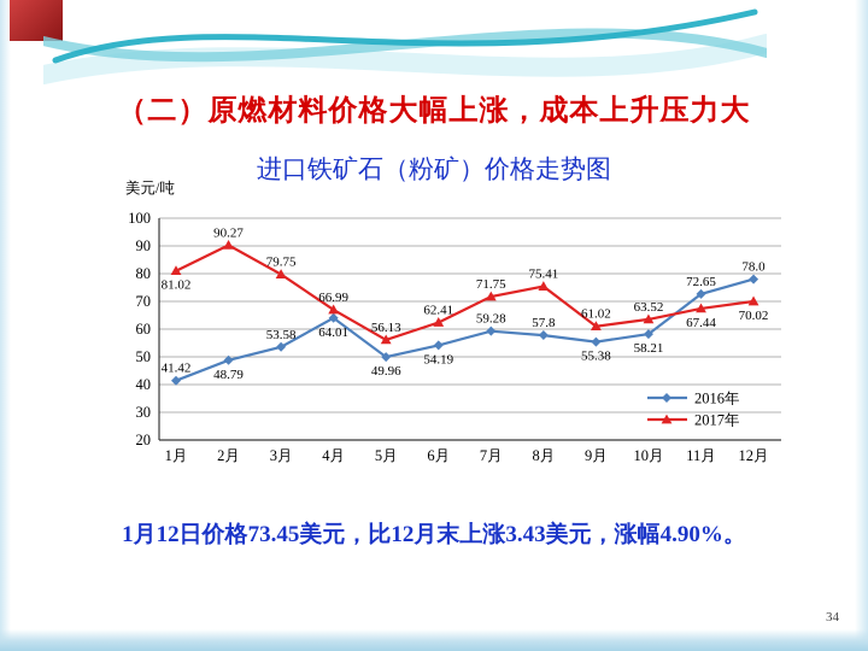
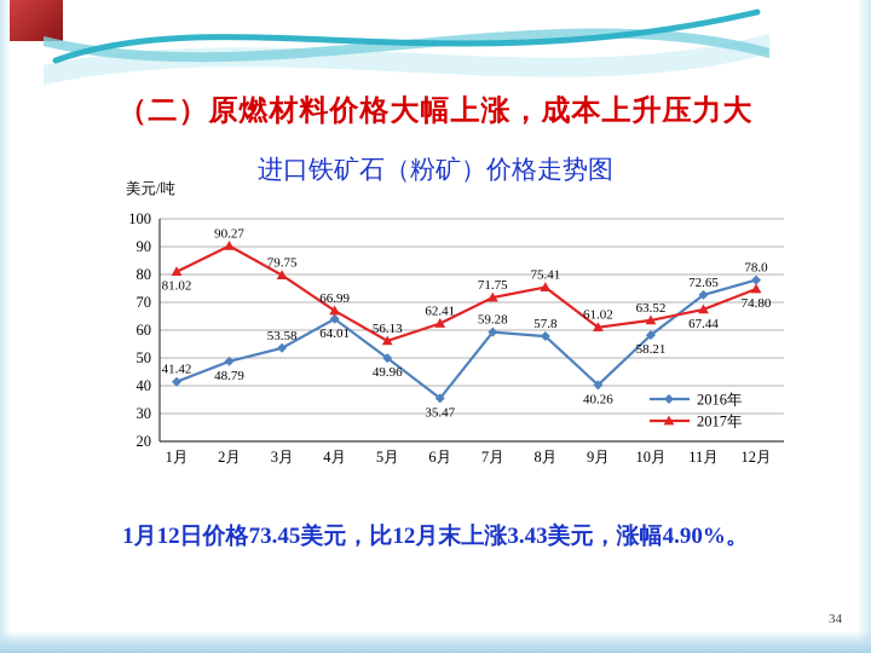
2016年/6月: 54.19 -> 35.47
2016年/9月: 55.38 -> 40.26
2017年/12月: 70.02 -> 74.80
